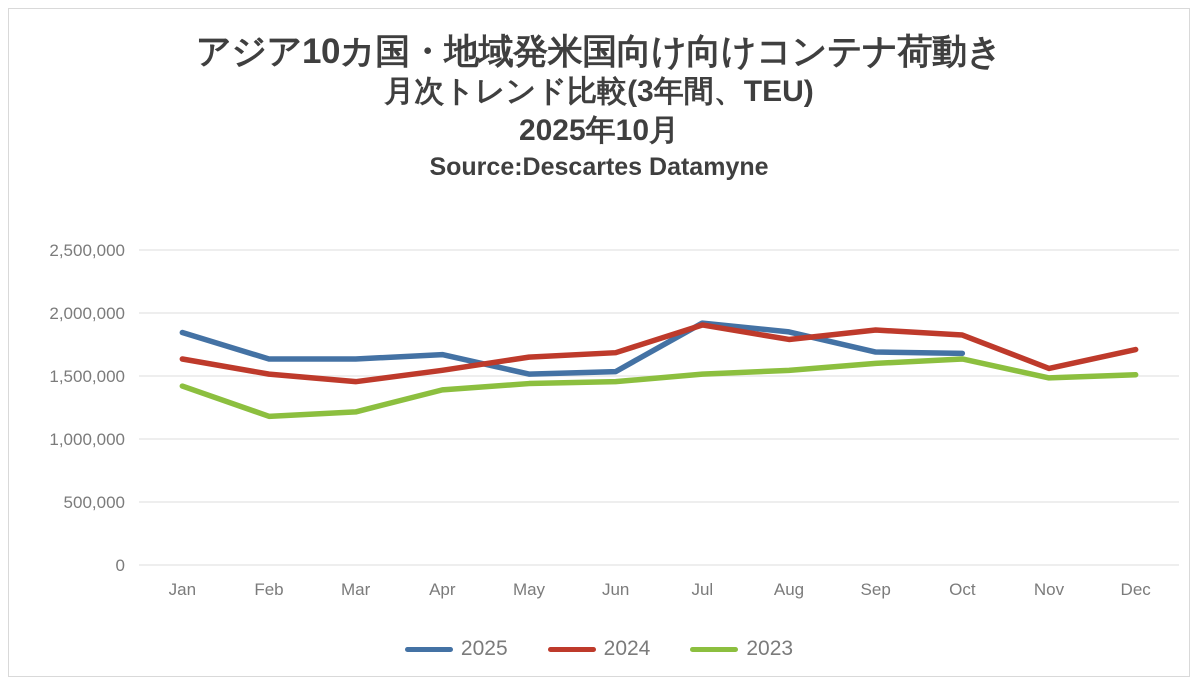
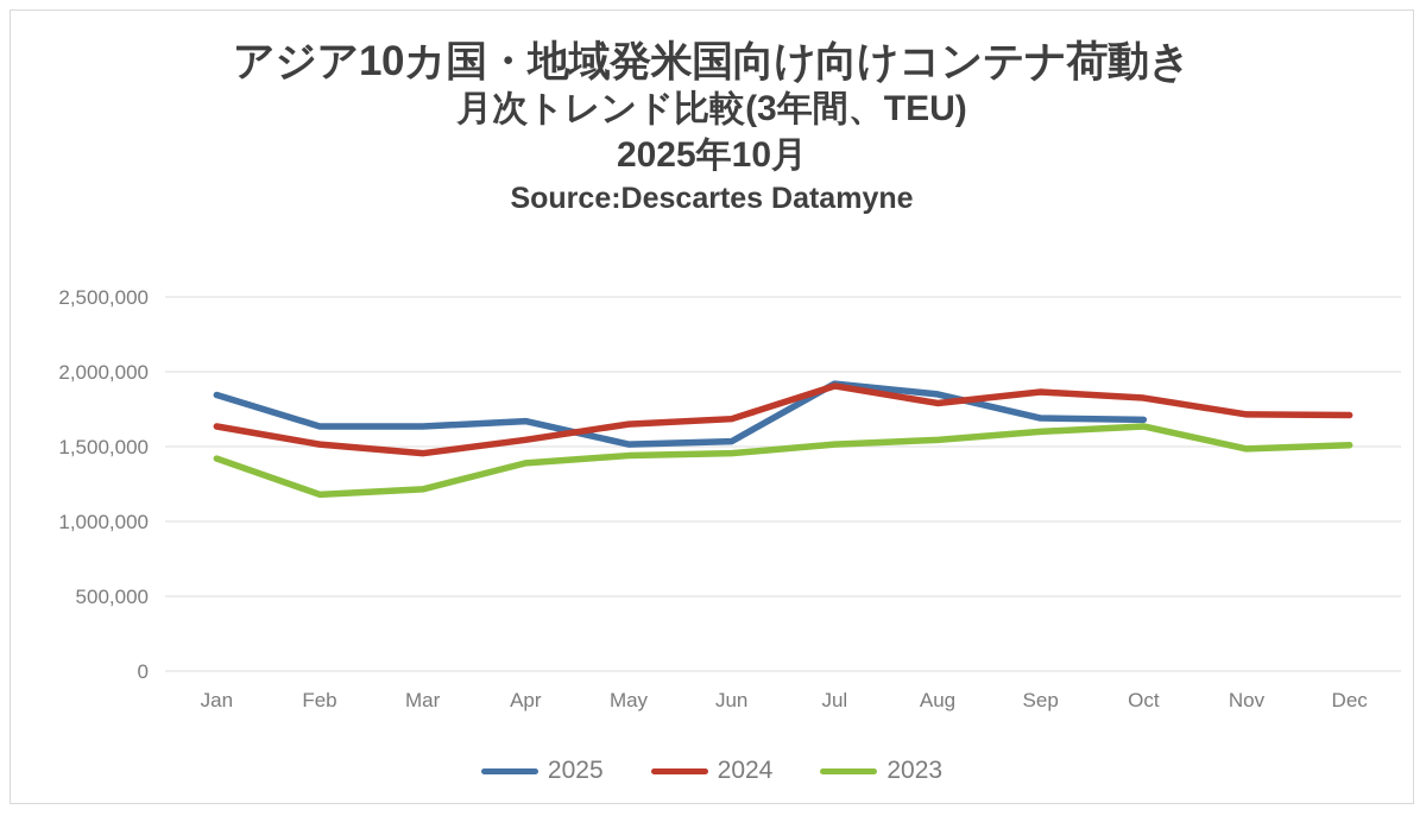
2024/Nov: 1560000 -> 1720000
